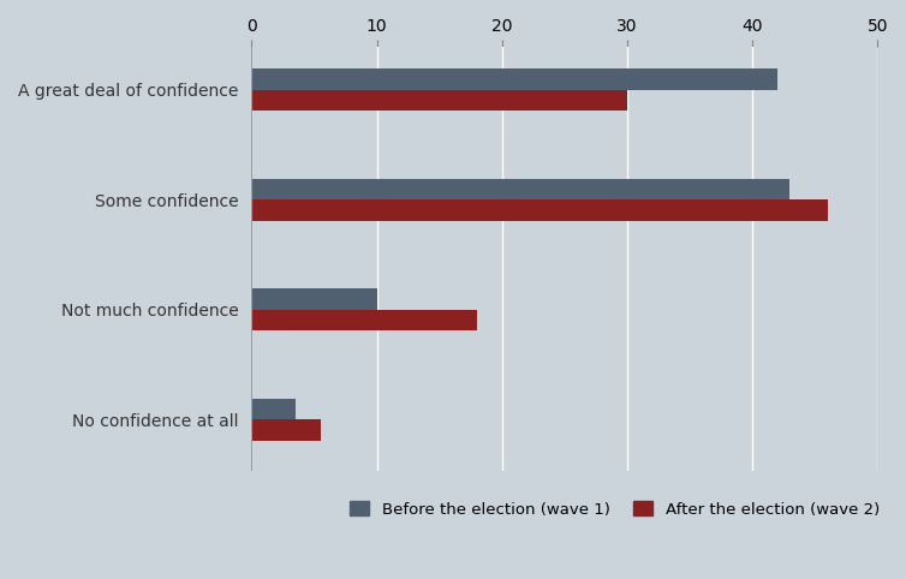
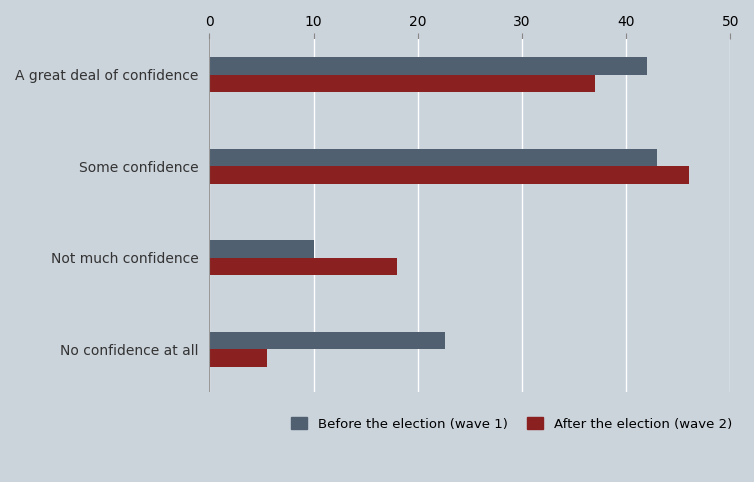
After the election (wave 2)/A great deal of confidence: 30.0 -> 37.0
Before the election (wave 1)/No confidence at all: 3.5 -> 22.6
